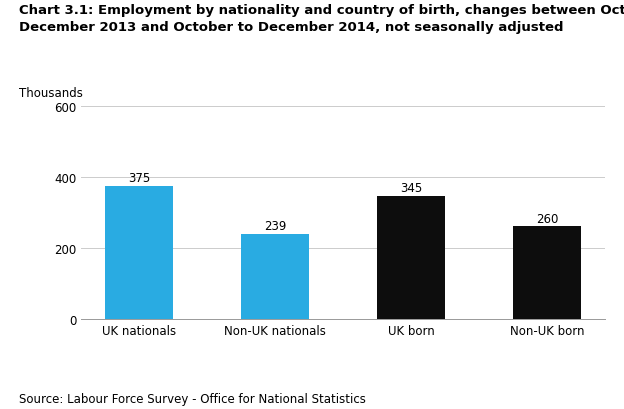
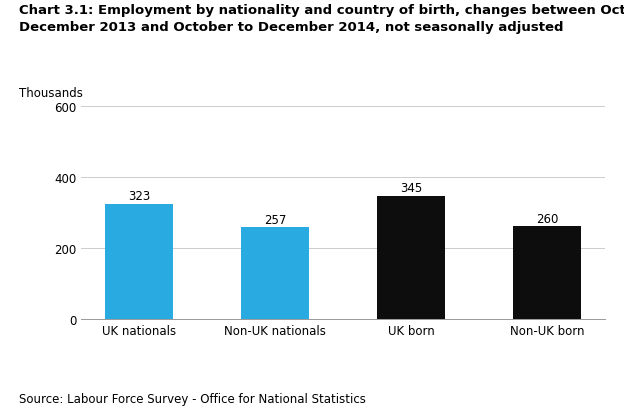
UK nationals: 375 -> 323
Non-UK nationals: 239 -> 257
